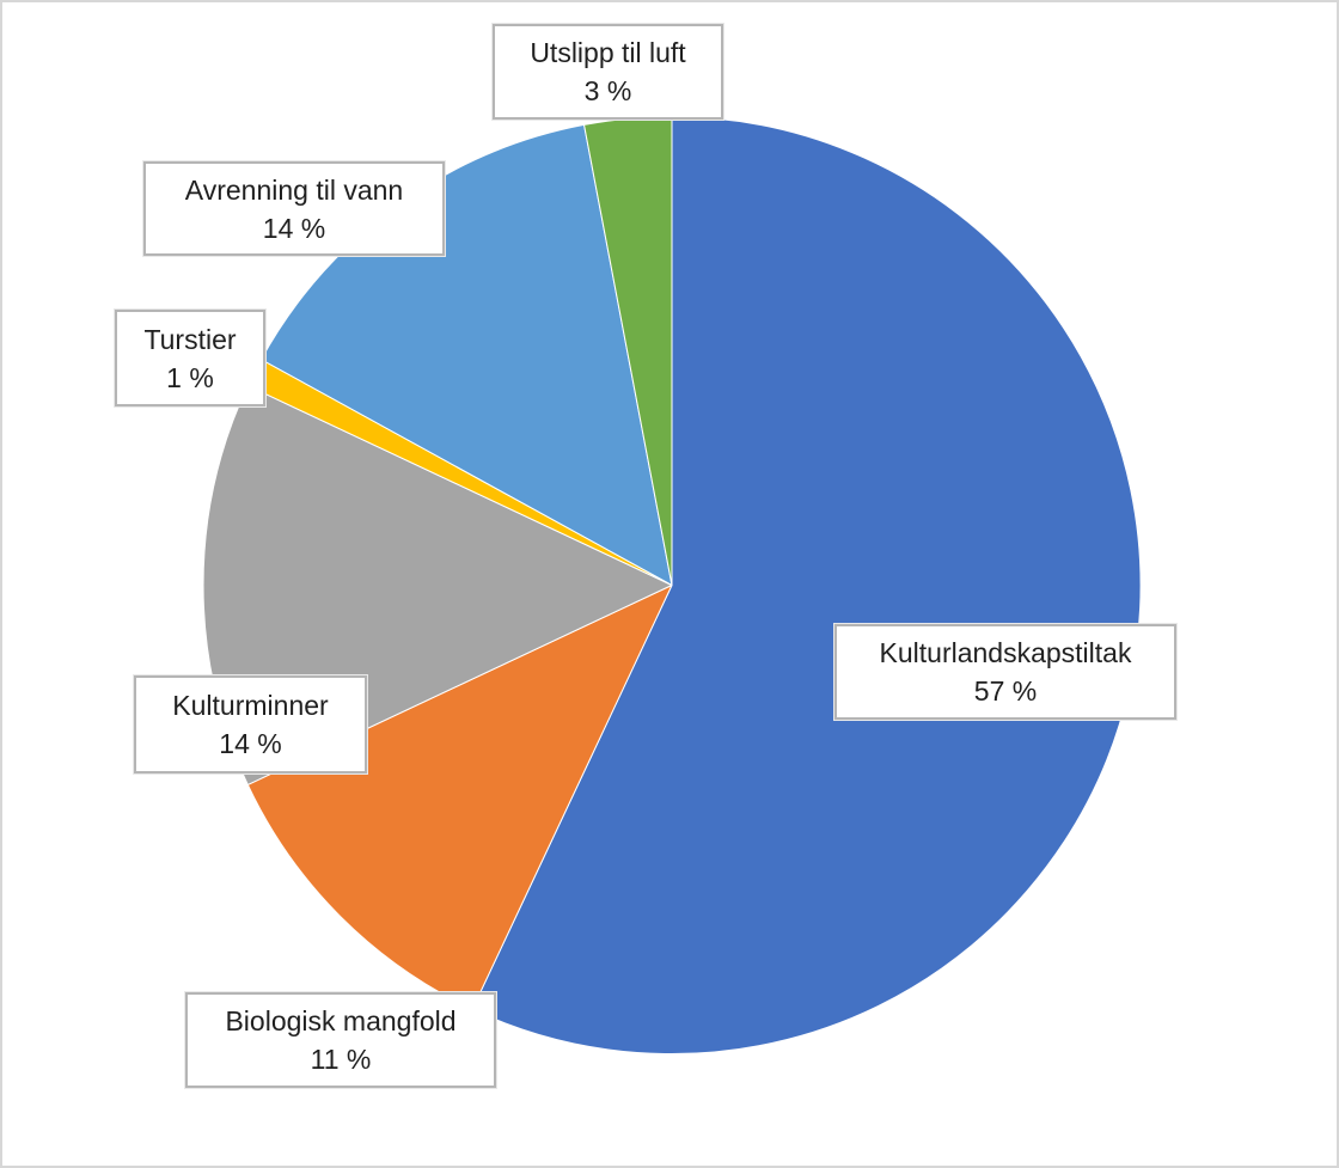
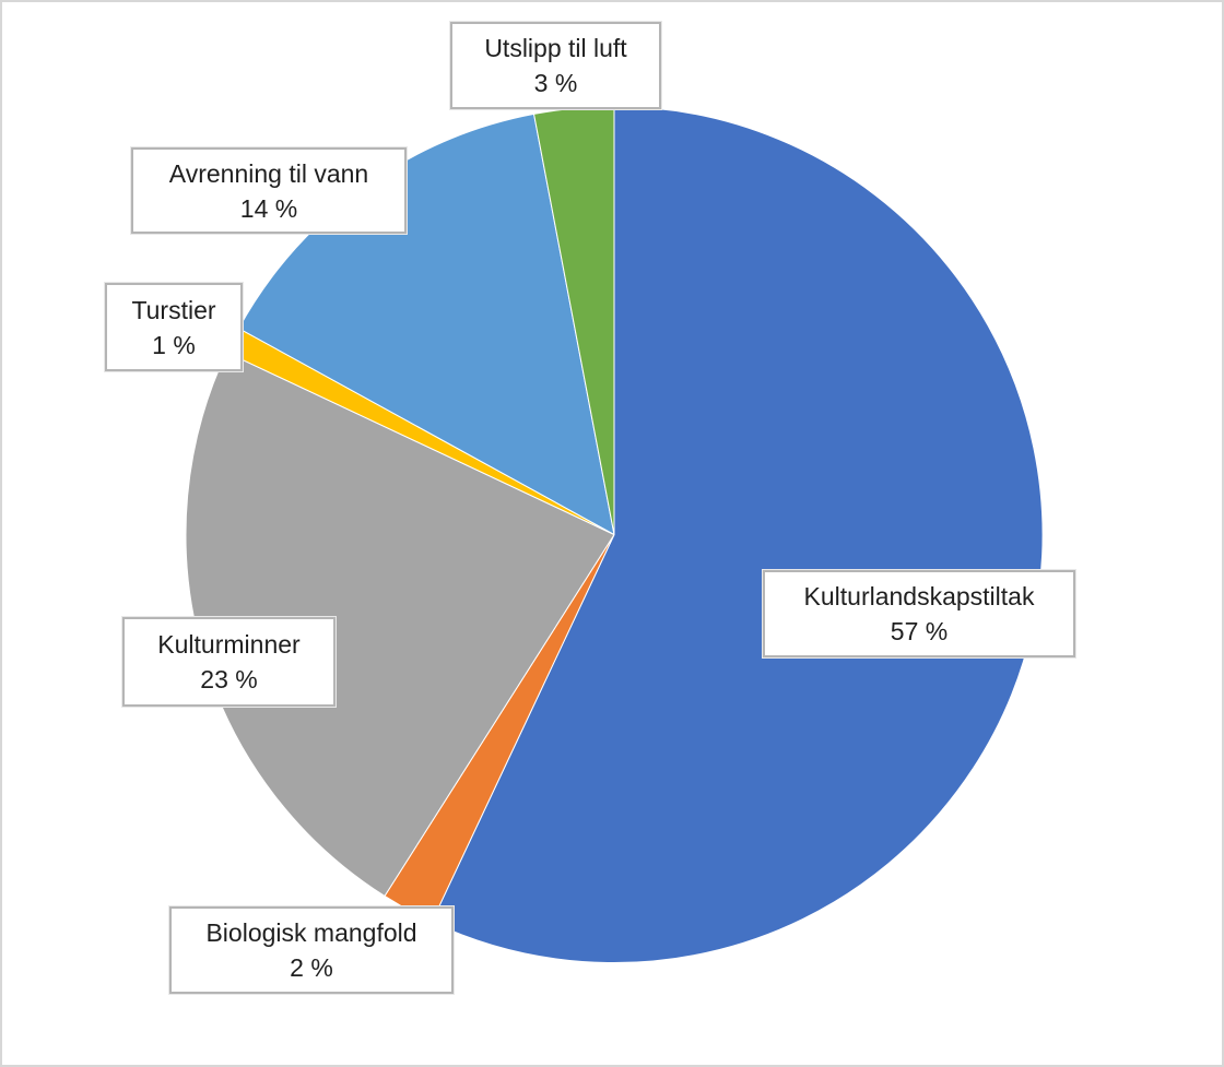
Biologisk mangfold: 11 -> 2
Kulturminner: 14 -> 23
